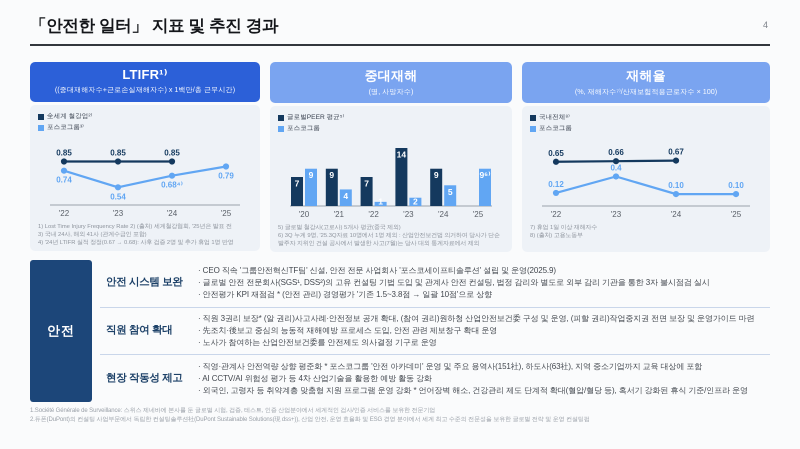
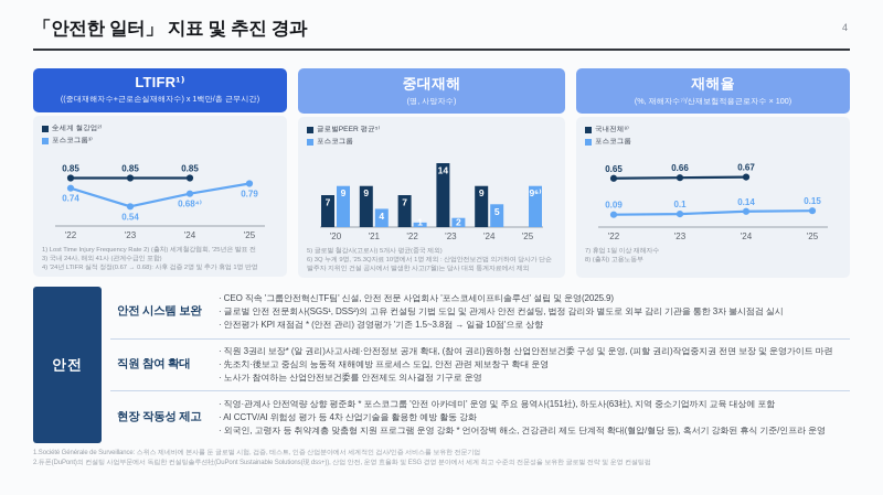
재해율/포스코그룹/'22: 0.12 -> 0.09
재해율/포스코그룹/'23: 0.4 -> 0.1
재해율/포스코그룹/'24: 0.10 -> 0.14
재해율/포스코그룹/'25: 0.10 -> 0.15
